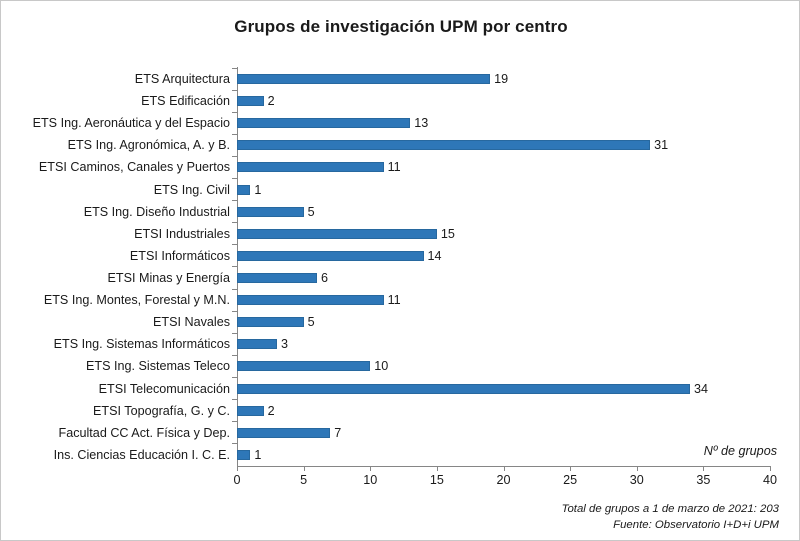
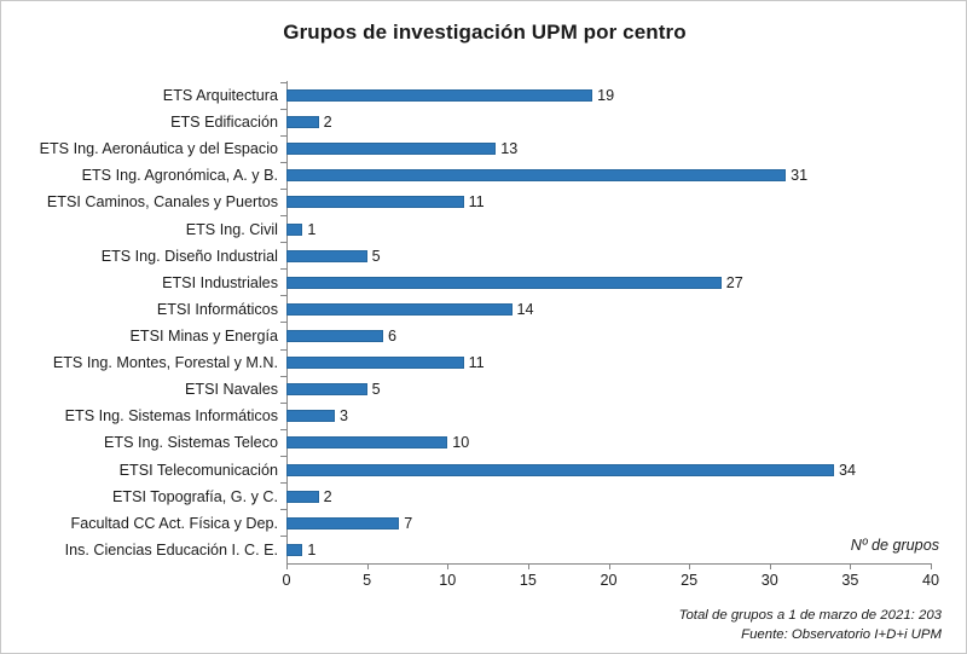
ETSI Industriales: 15 -> 27
